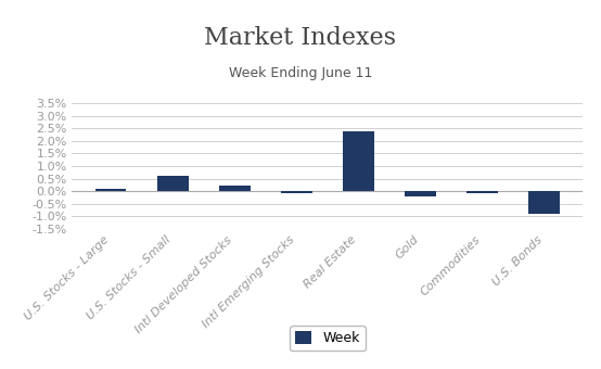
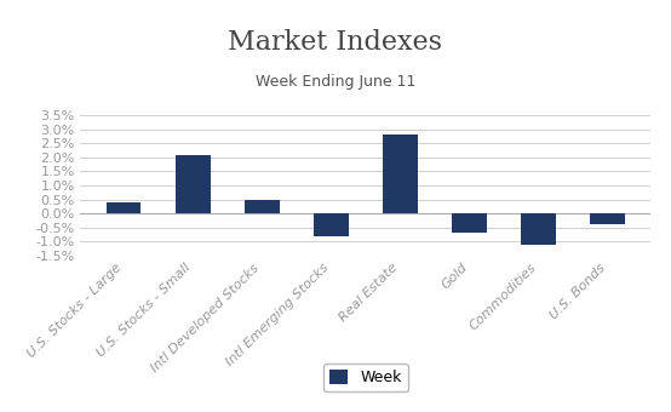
U.S. Stocks - Large: 0.1% -> 0.4%
U.S. Stocks - Small: 0.6% -> 2.1%
Intl Developed Stocks: 0.2% -> 0.5%
Intl Emerging Stocks: -0.1% -> -0.8%
Real Estate: 2.4% -> 2.8%
Gold: -0.2% -> -0.7%
Commodities: -0.1% -> -1.1%
U.S. Bonds: -0.9% -> -0.4%
